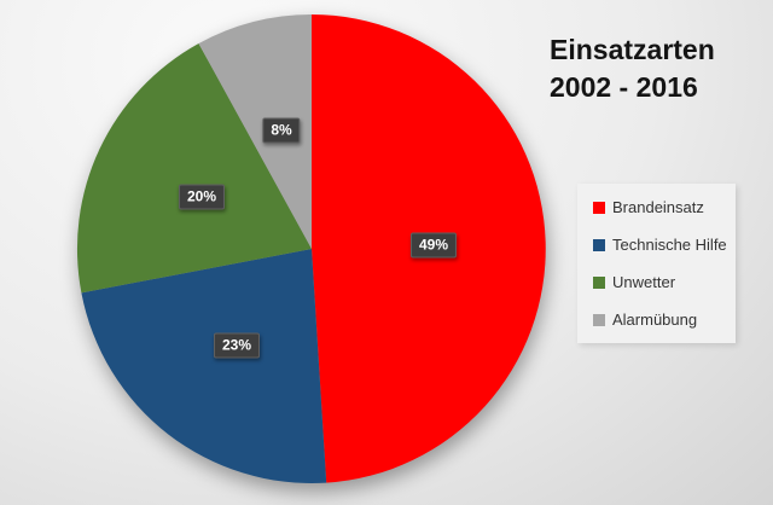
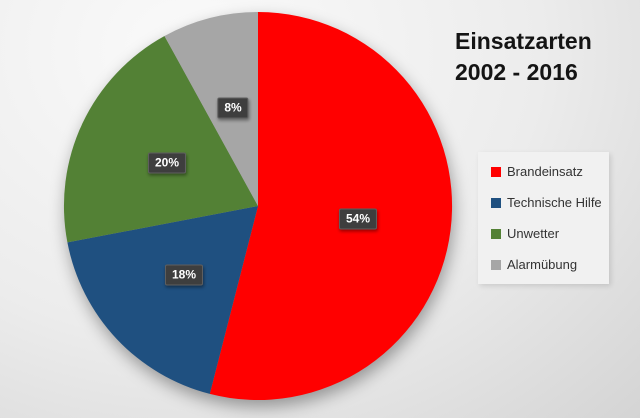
Brandeinsatz: 49% -> 54%
Technische Hilfe: 23% -> 18%
